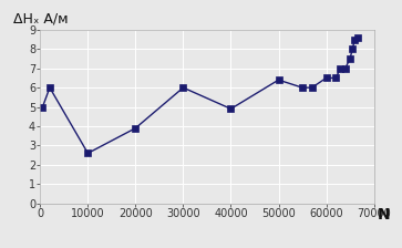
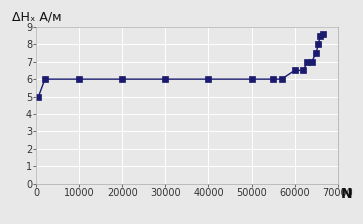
10000: 2.6 -> 6.0
20000: 3.9 -> 6.0
40000: 4.9 -> 6.0
50000: 6.4 -> 6.0
